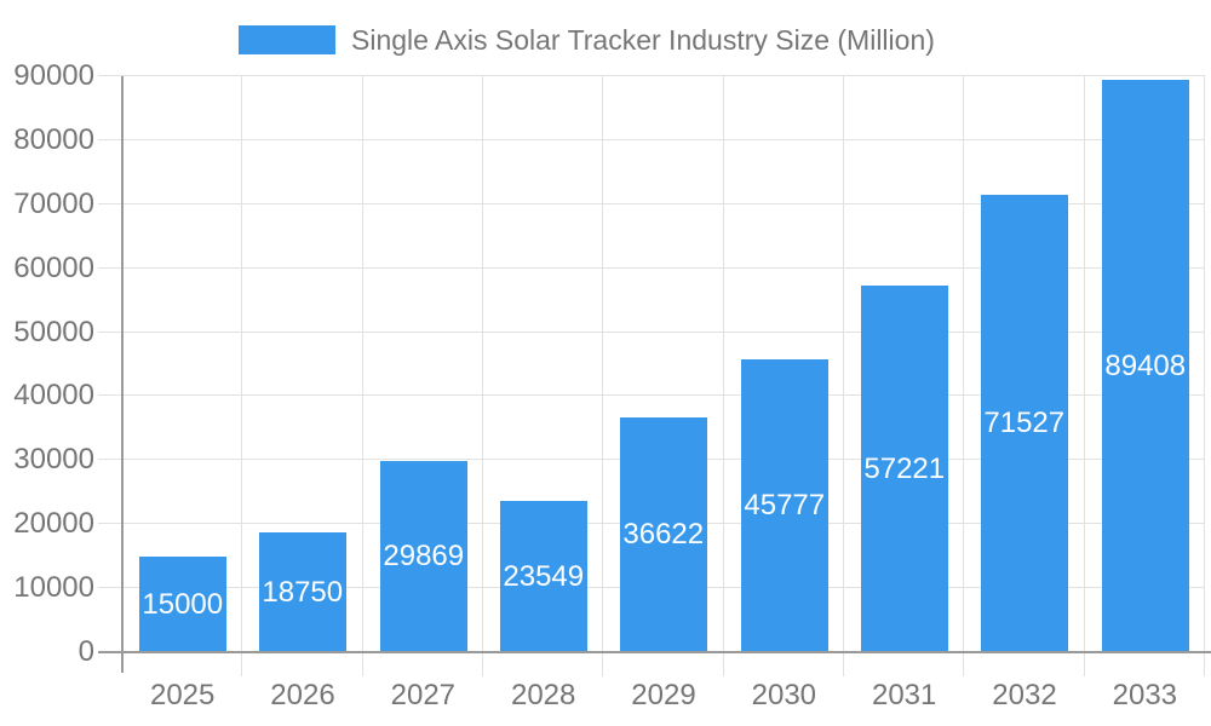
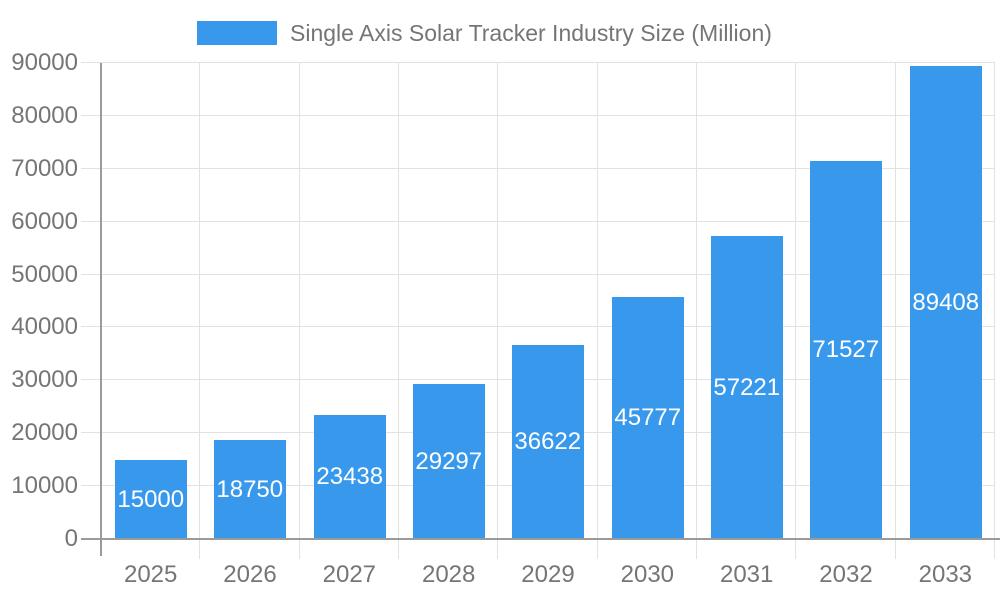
2027: 29869 -> 23438
2028: 23549 -> 29297
